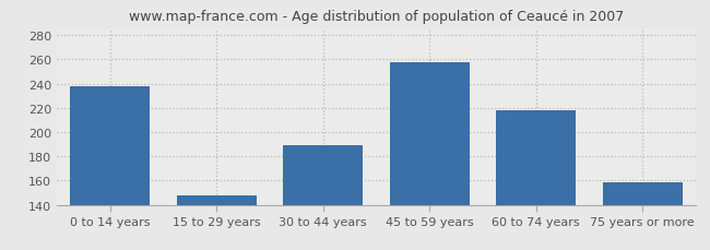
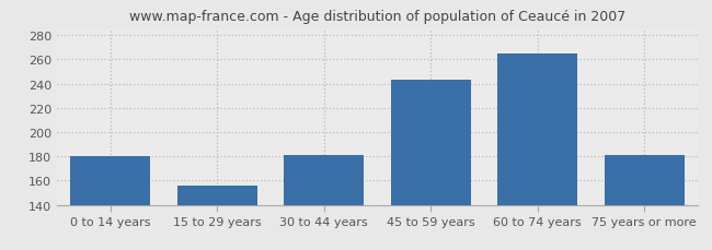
0 to 14 years: 238 -> 180
15 to 29 years: 148 -> 156
30 to 44 years: 189 -> 181
45 to 59 years: 258 -> 243
60 to 74 years: 218 -> 265
75 years or more: 159 -> 181
